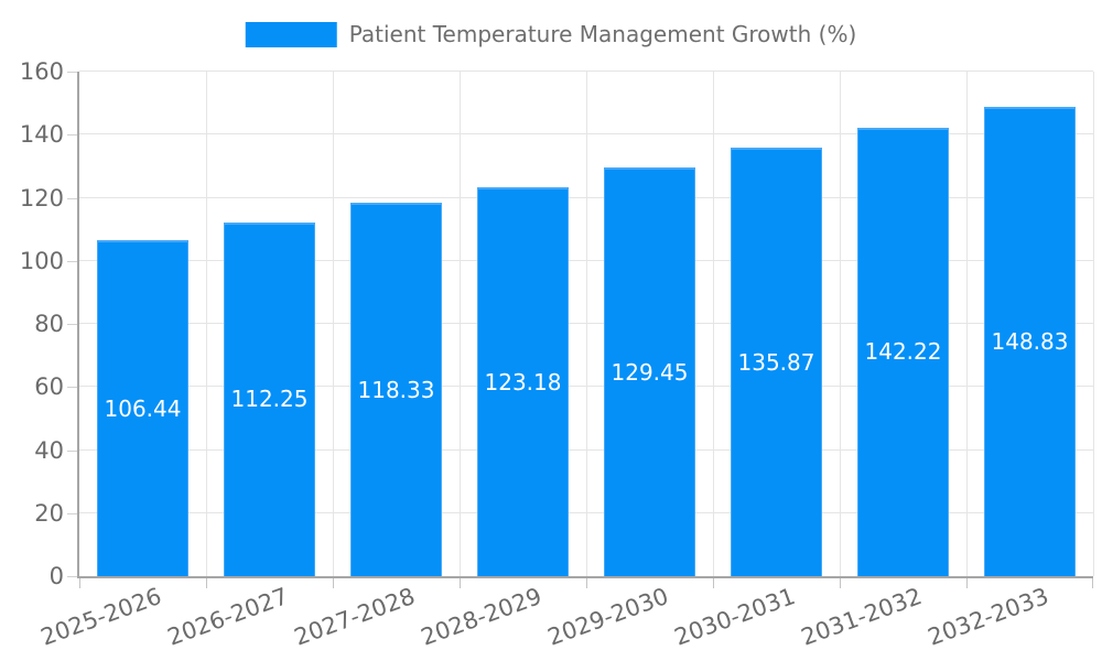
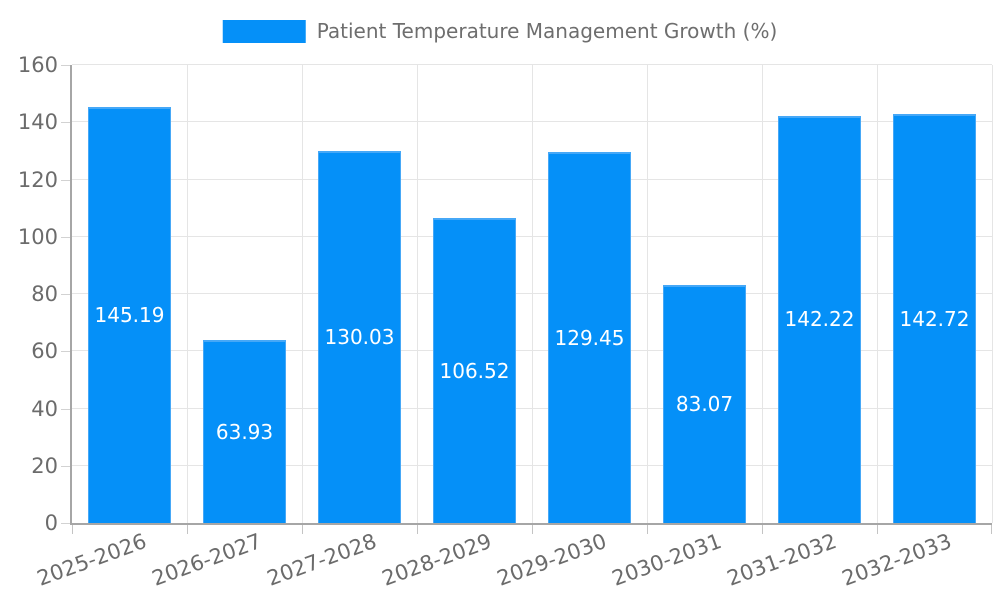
2025-2026: 106.44 -> 145.19
2026-2027: 112.25 -> 63.93
2027-2028: 118.33 -> 130.03
2028-2029: 123.18 -> 106.52
2030-2031: 135.87 -> 83.07
2032-2033: 148.83 -> 142.72
